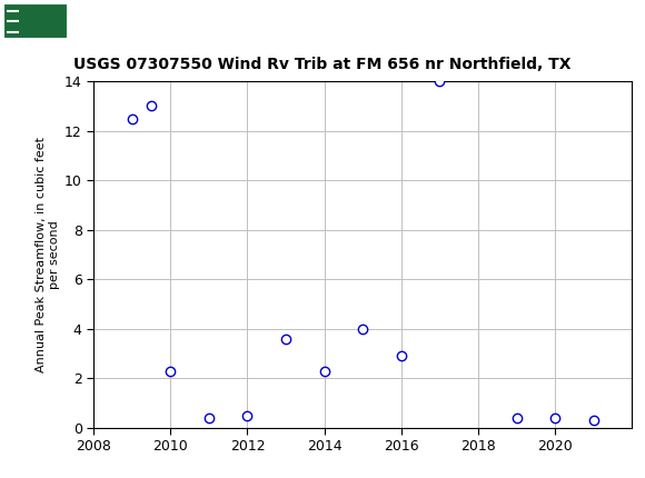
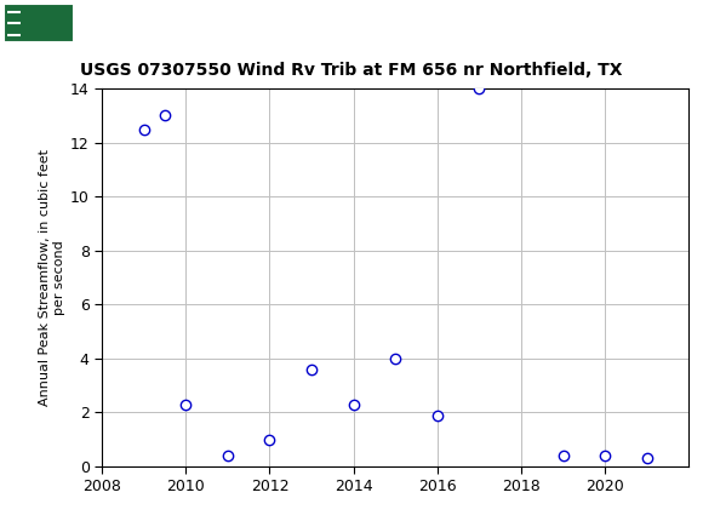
2012: 0.5 -> 1.0
2016: 2.9 -> 1.9
